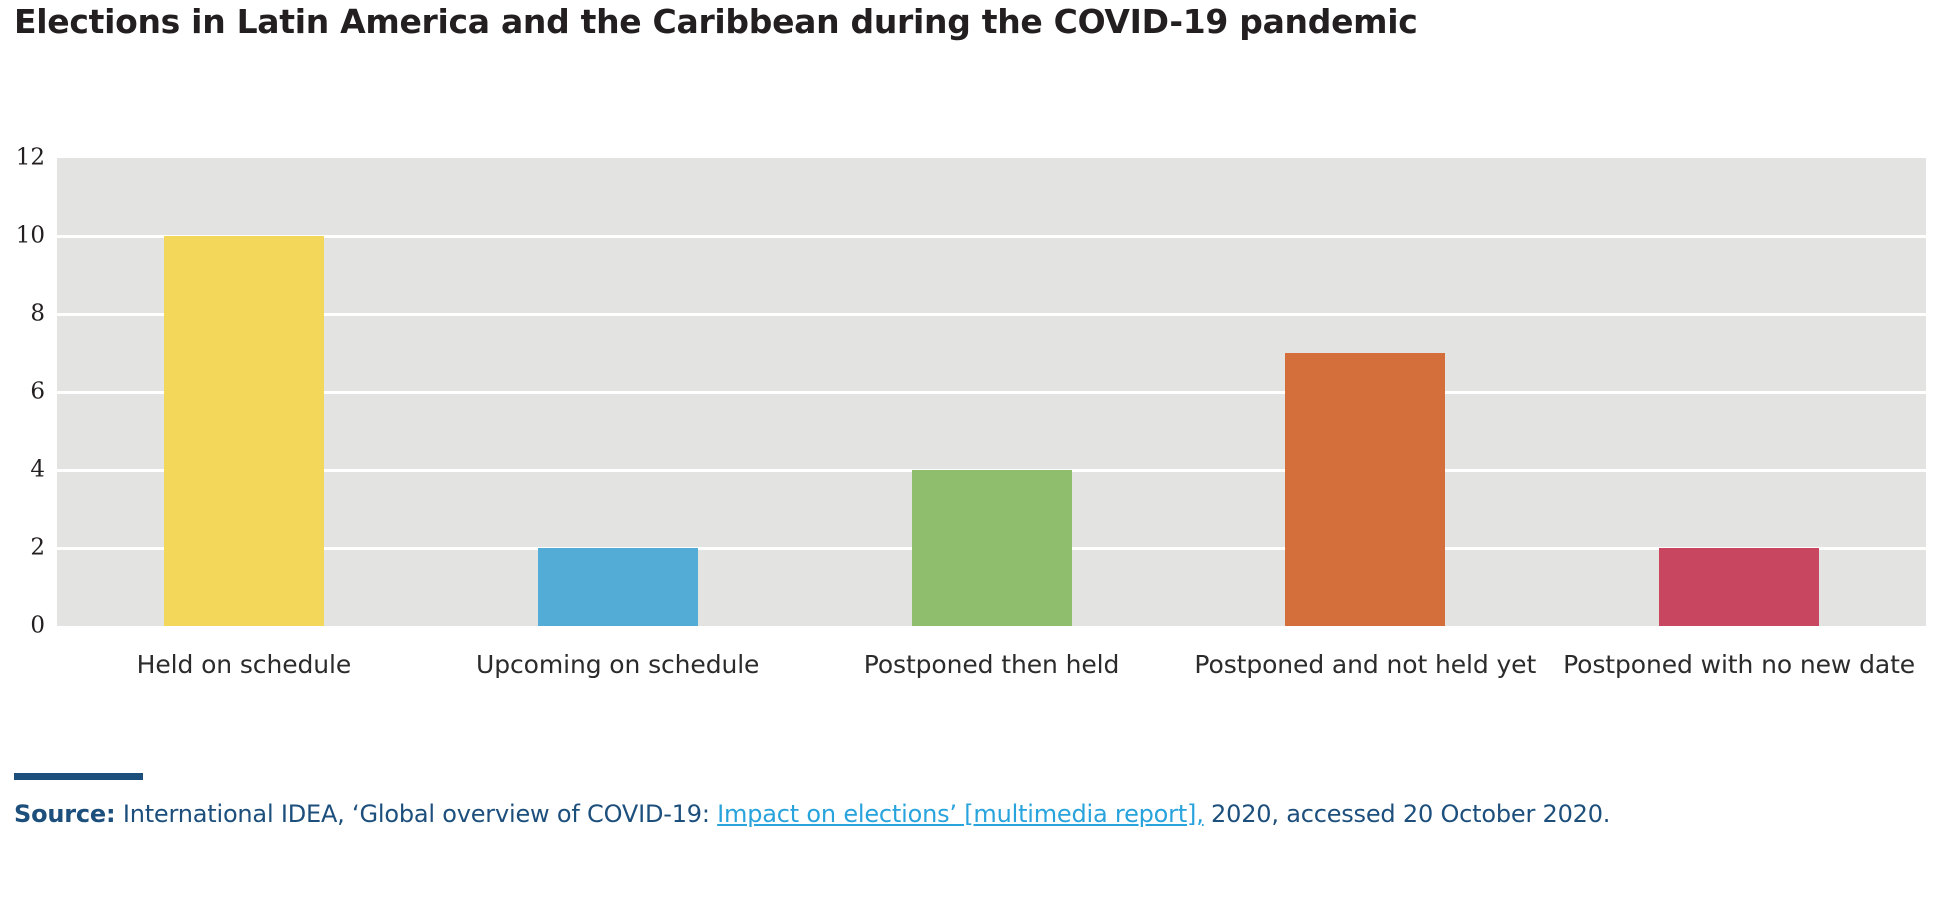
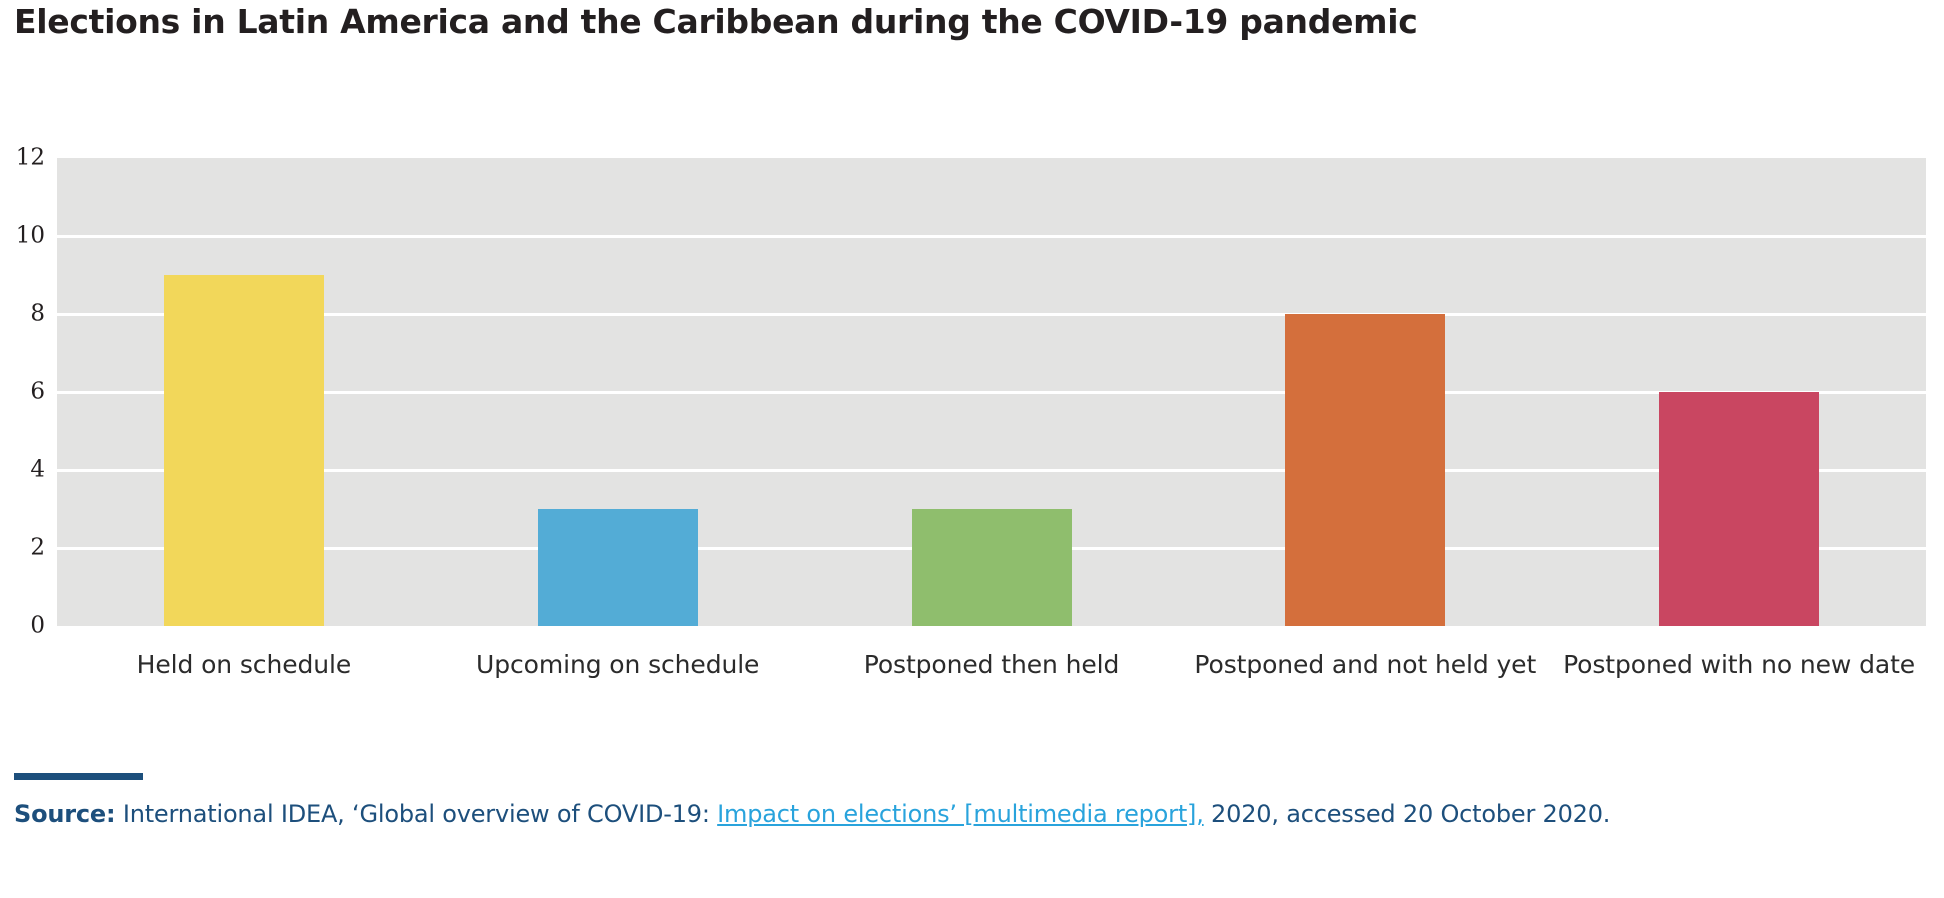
Held on schedule: 10 -> 9
Upcoming on schedule: 2 -> 3
Postponed then held: 4 -> 3
Postponed and not held yet: 7 -> 8
Postponed with no new date: 2 -> 6
